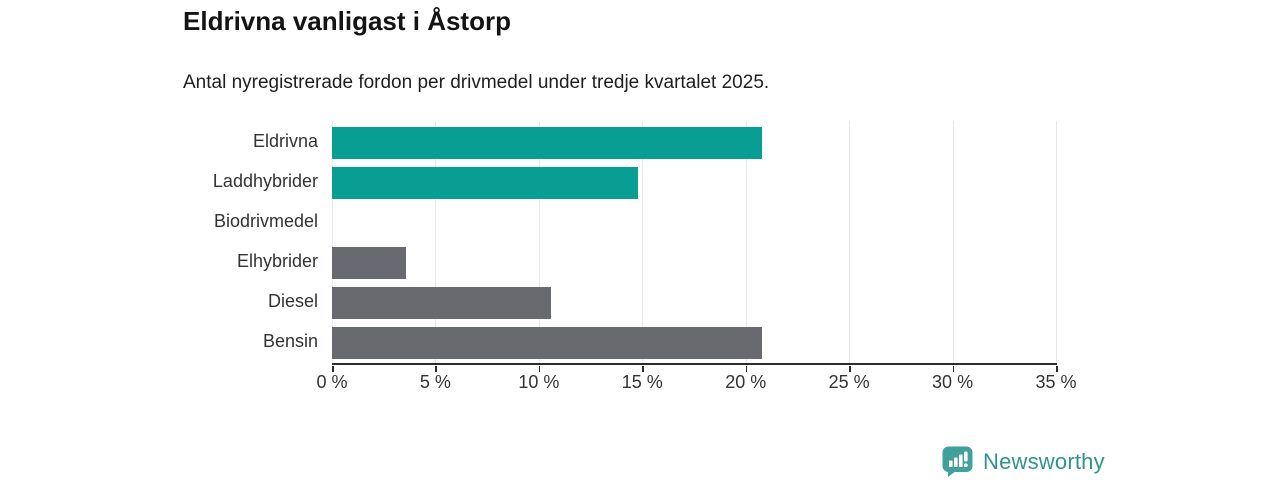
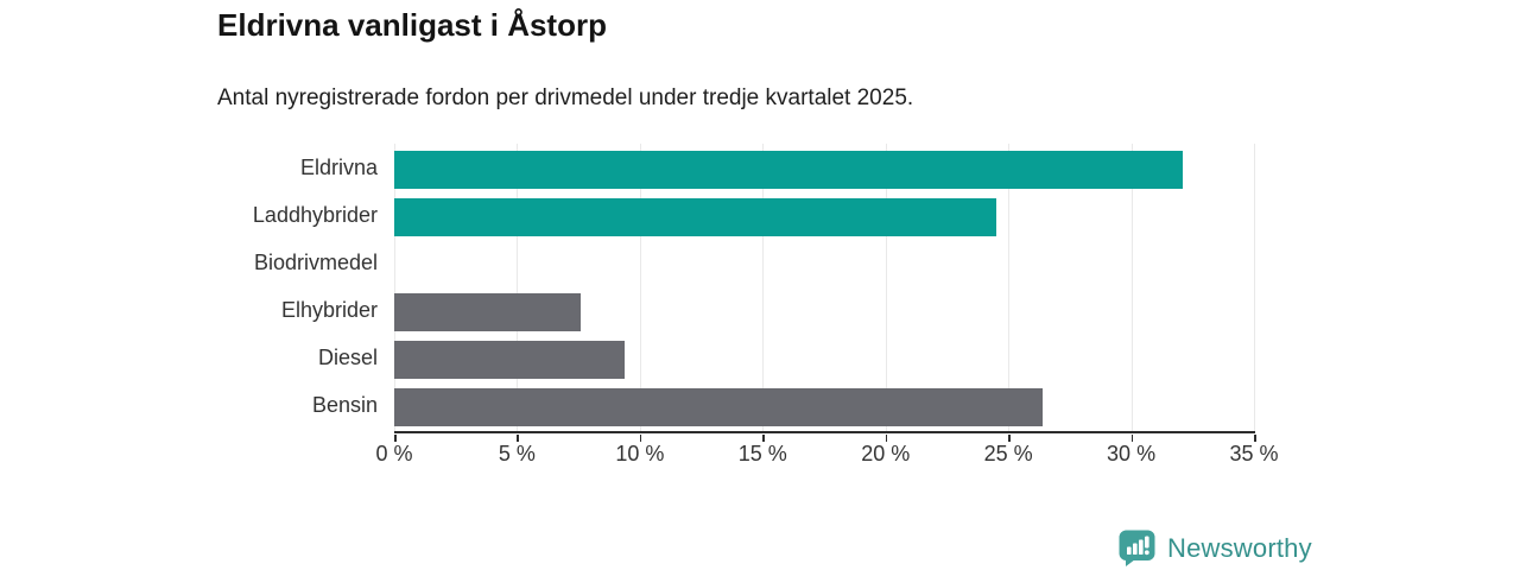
Eldrivna: 20.8% -> 32.1%
Laddhybrider: 14.8% -> 24.5%
Elhybrider: 3.6% -> 7.6%
Diesel: 10.6% -> 9.4%
Bensin: 20.8% -> 26.4%
